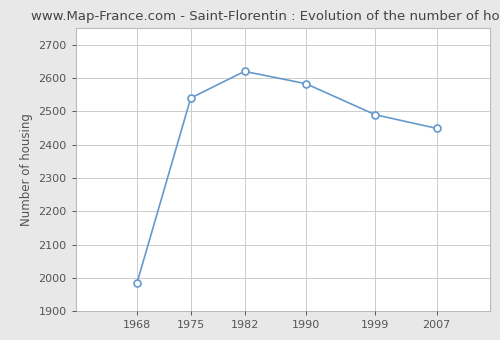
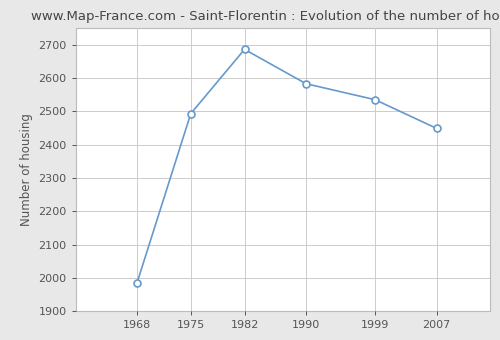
1975: 2540 -> 2493
1982: 2620 -> 2686
1999: 2490 -> 2535
